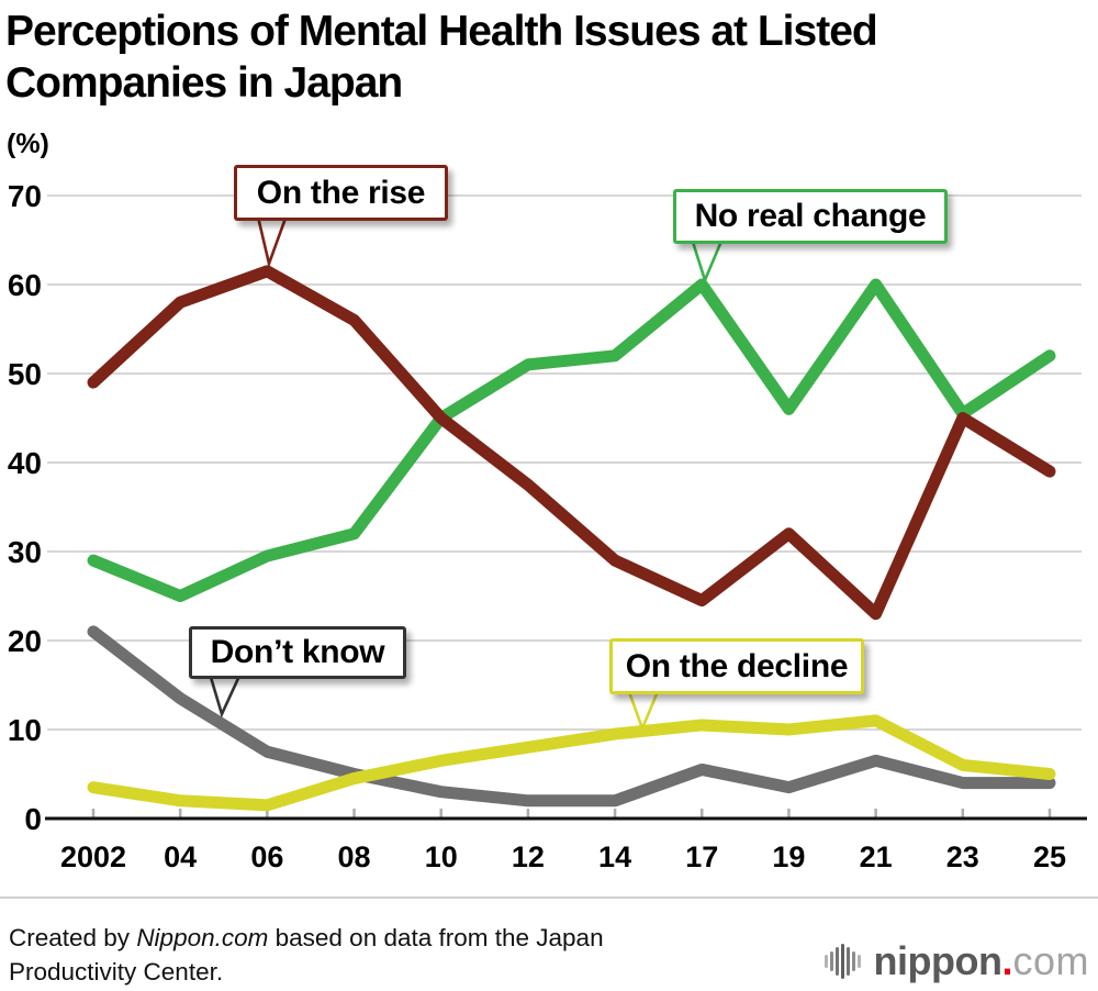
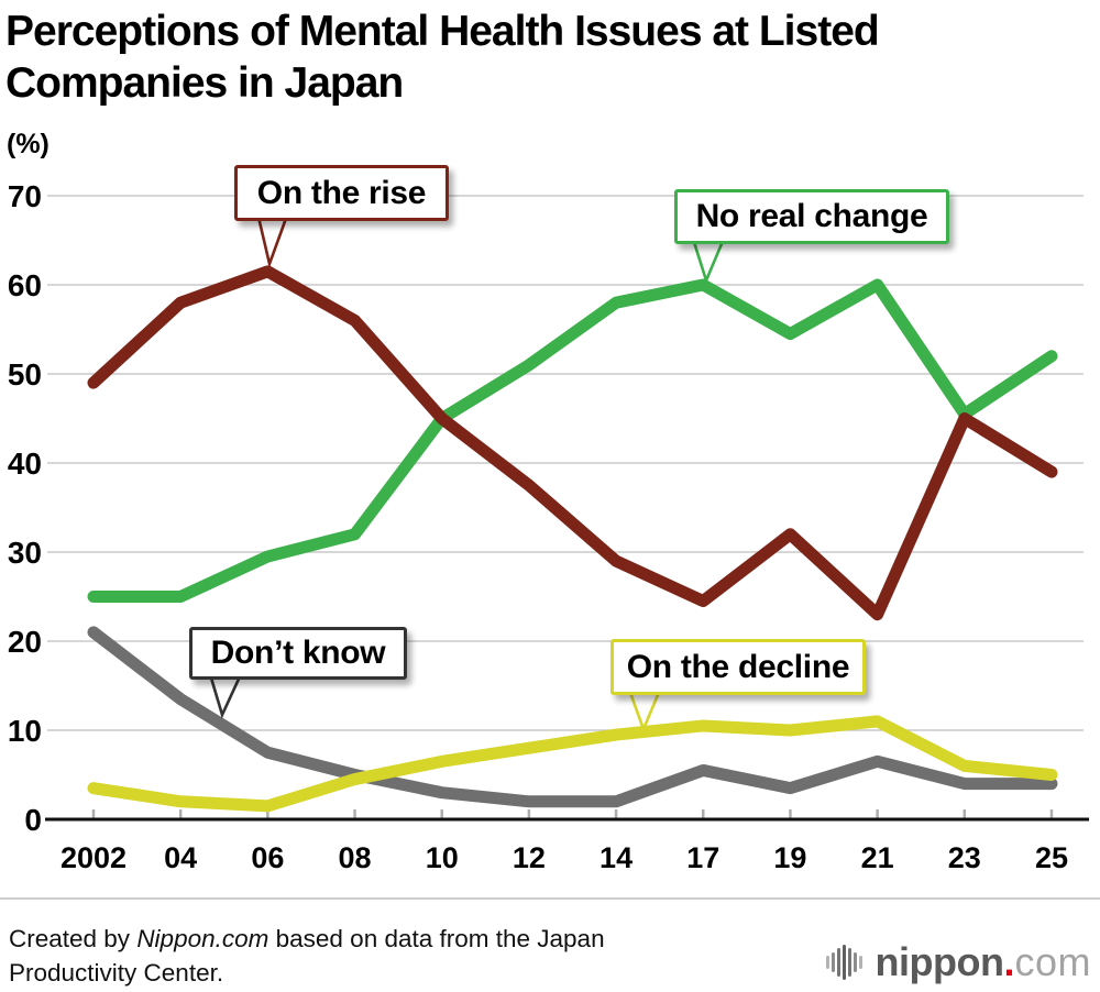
No real change/2002: 29 -> 25
No real change/14: 52 -> 58
No real change/19: 46 -> 54
